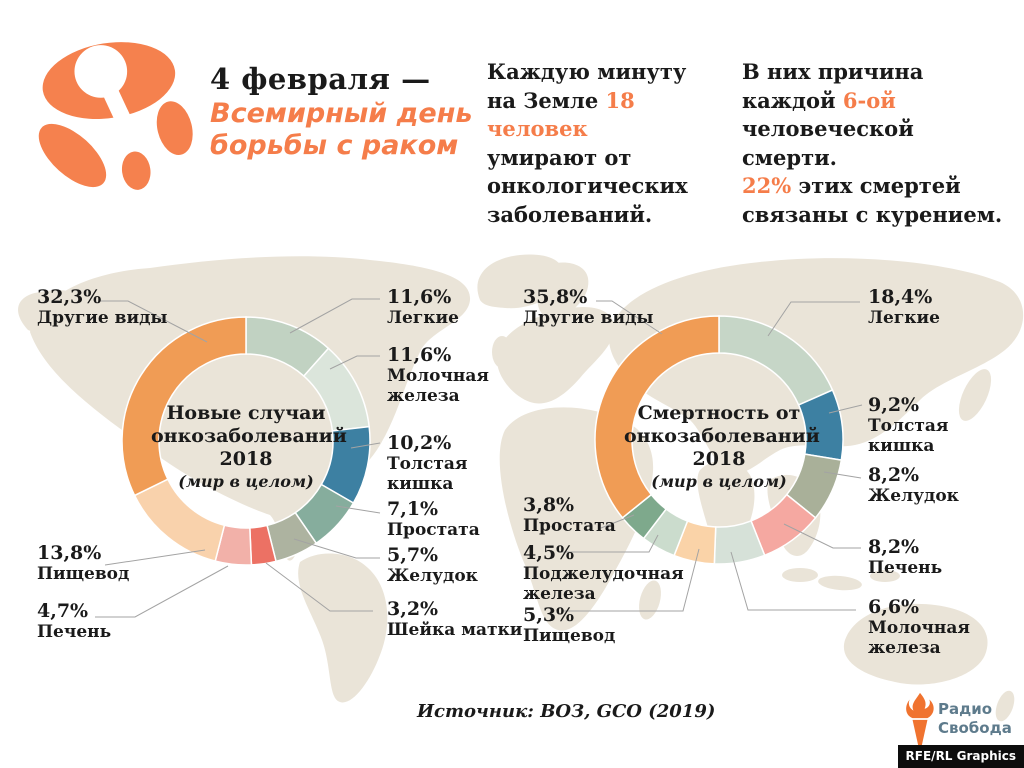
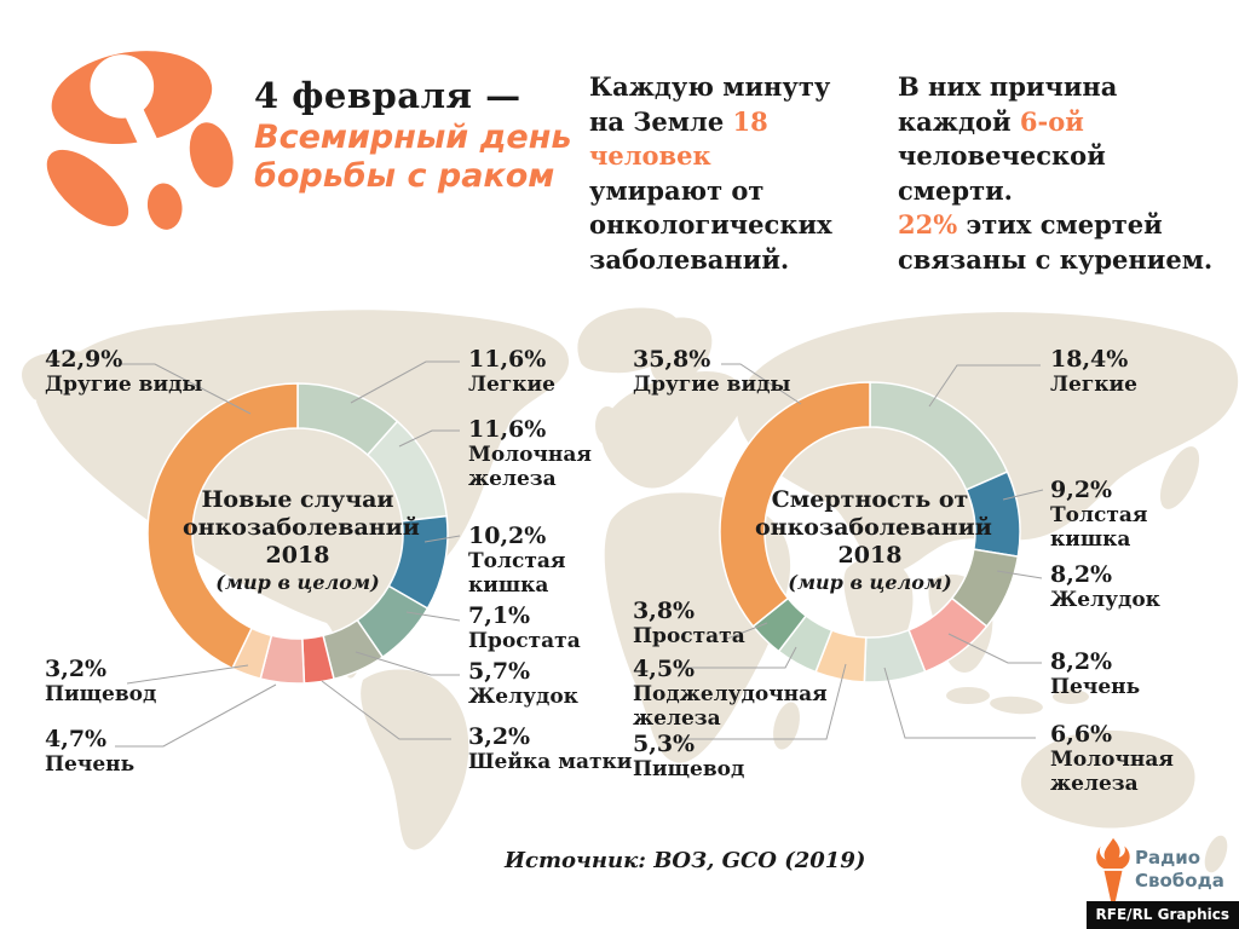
Новые случаи онкозаболеваний 2018/Пищевод: 13,8% -> 3,2%
Новые случаи онкозаболеваний 2018/Другие виды: 32,3% -> 42,9%
